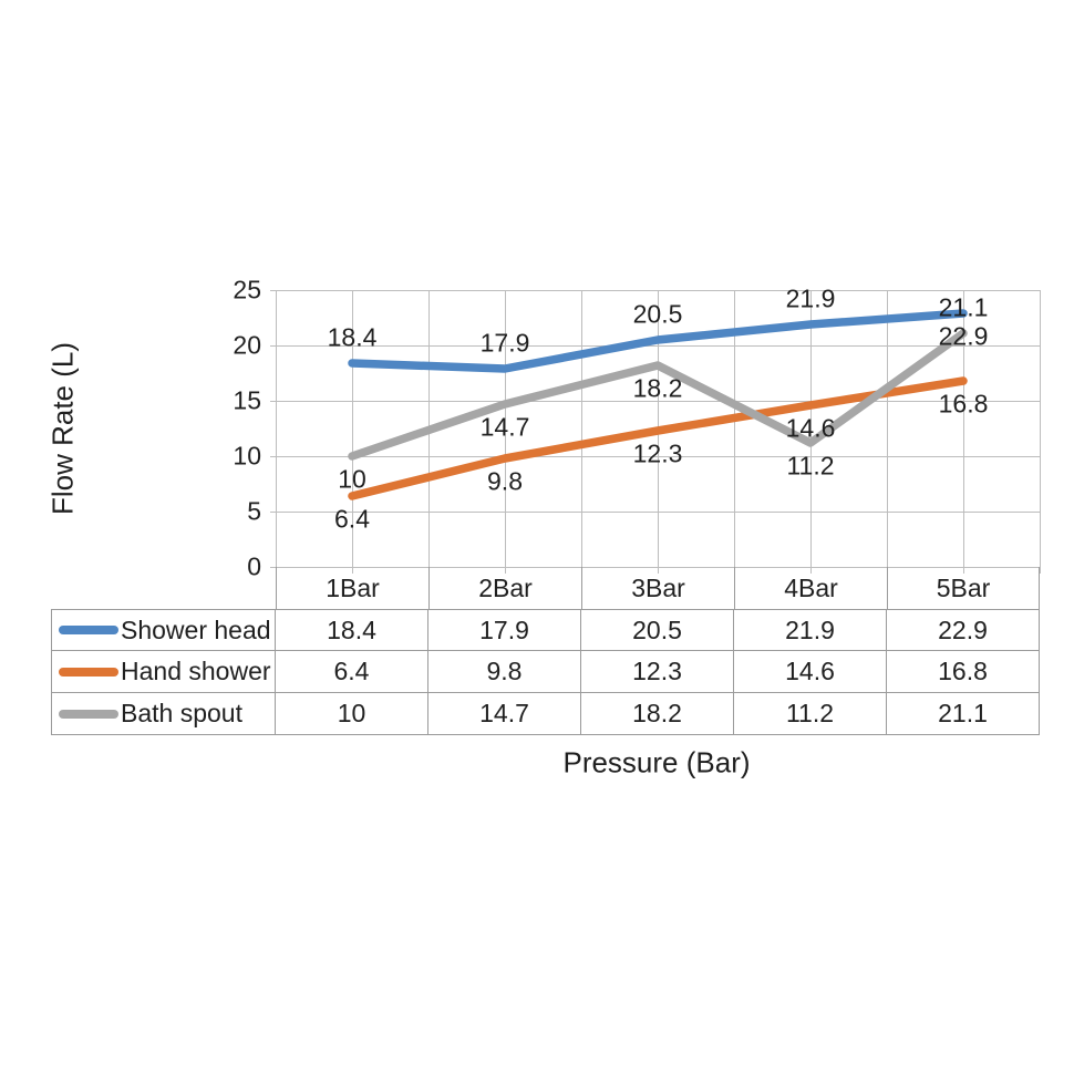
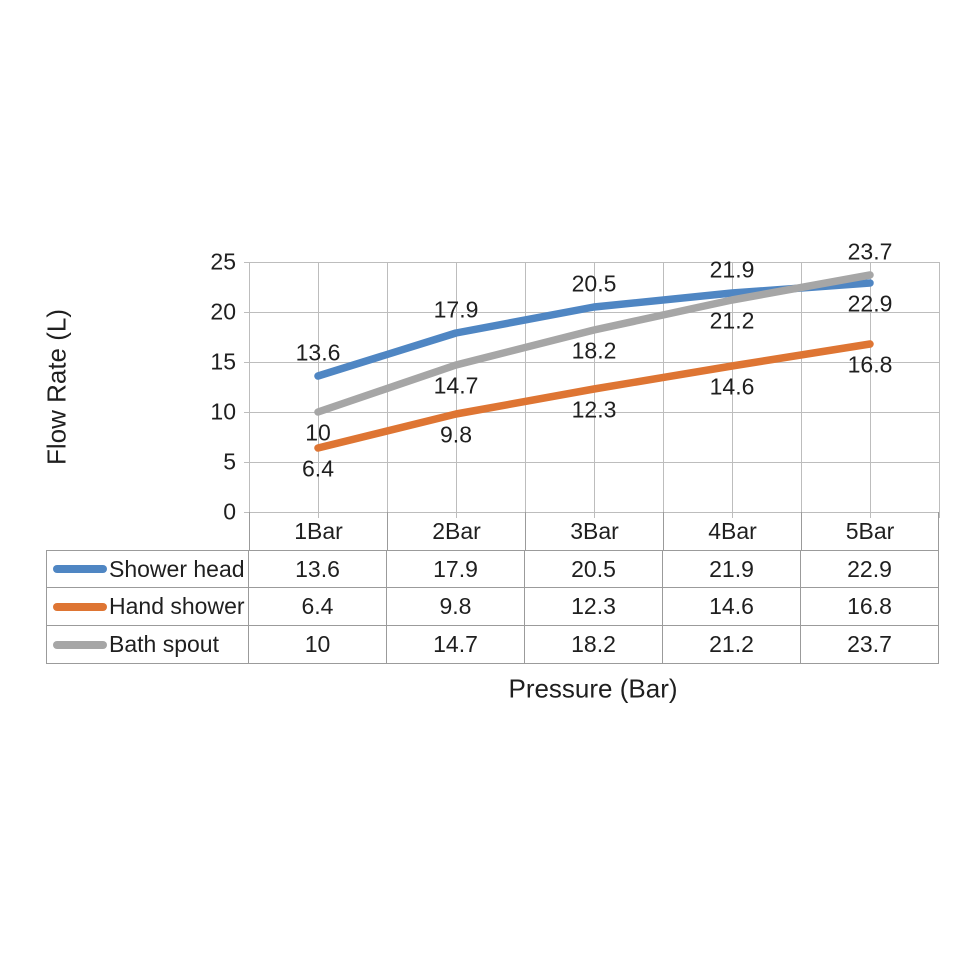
Shower head/1Bar: 18.4 -> 13.6
Bath spout/4Bar: 11.2 -> 21.2
Bath spout/5Bar: 21.1 -> 23.7
